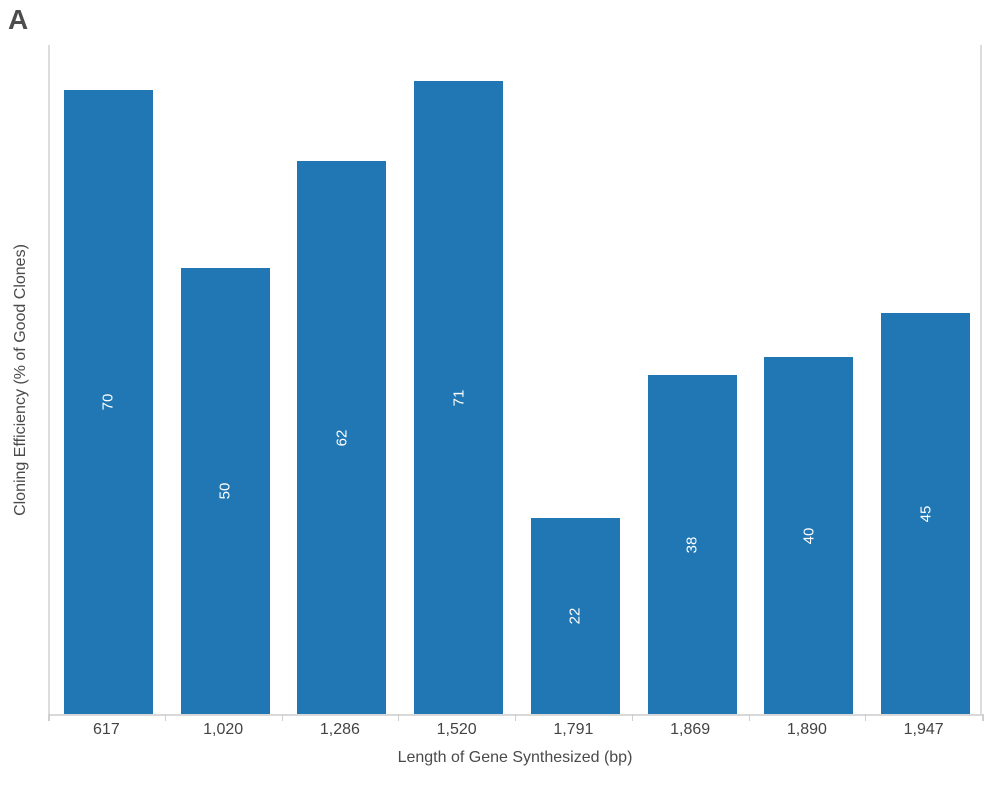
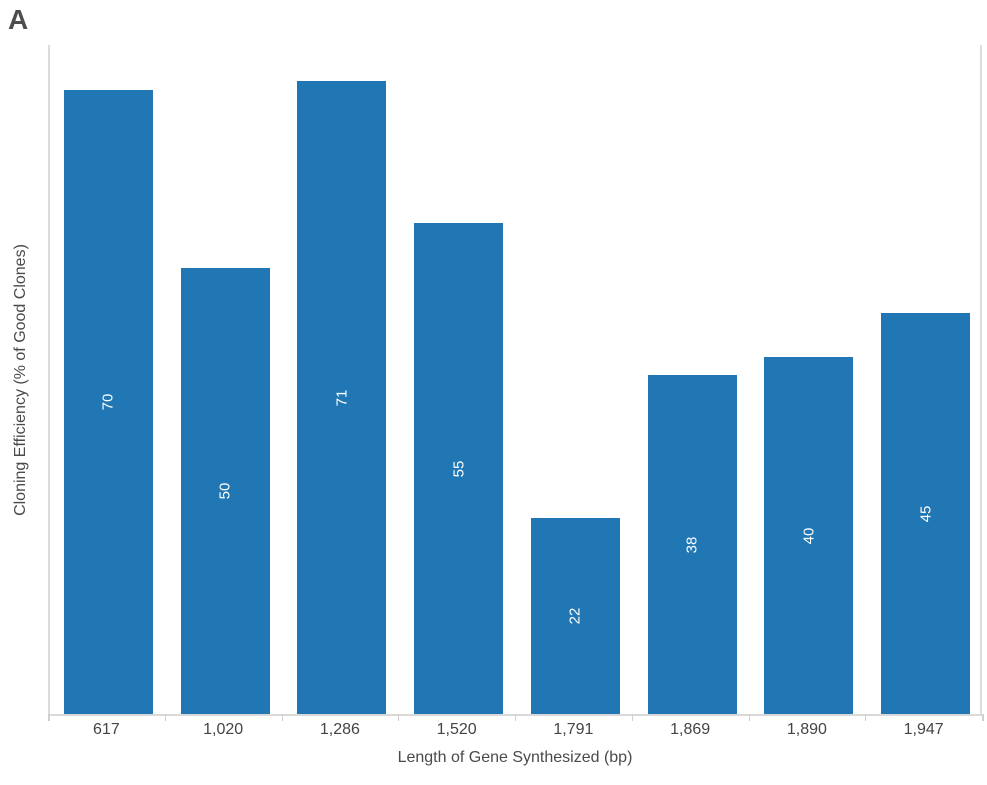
1,286: 62 -> 71
1,520: 71 -> 55
